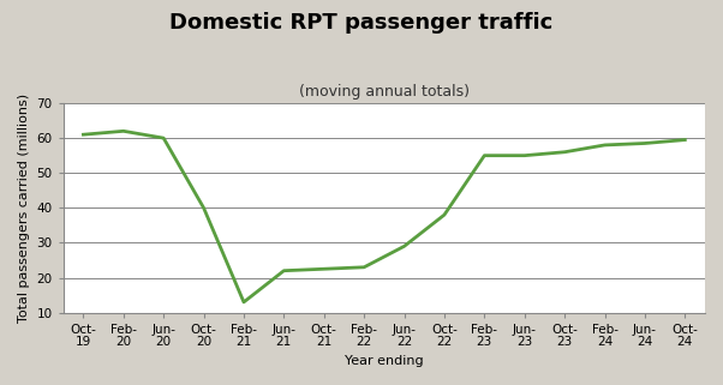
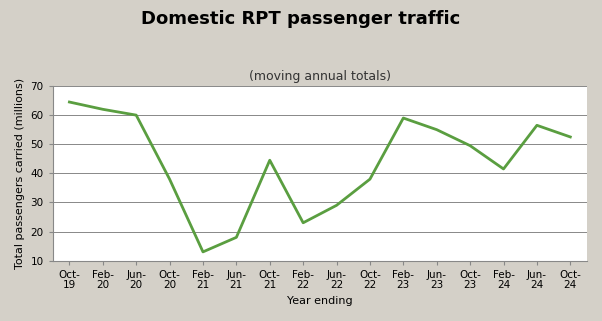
Oct- 19: 61.0 -> 64.5
Oct- 20: 40.0 -> 38.0
Jun- 21: 22.0 -> 18.0
Oct- 21: 22.5 -> 44.5
Feb- 23: 55.0 -> 59.0
Oct- 23: 56.0 -> 49.5
Feb- 24: 58.0 -> 41.5
Jun- 24: 58.5 -> 56.5
Oct- 24: 59.5 -> 52.5
